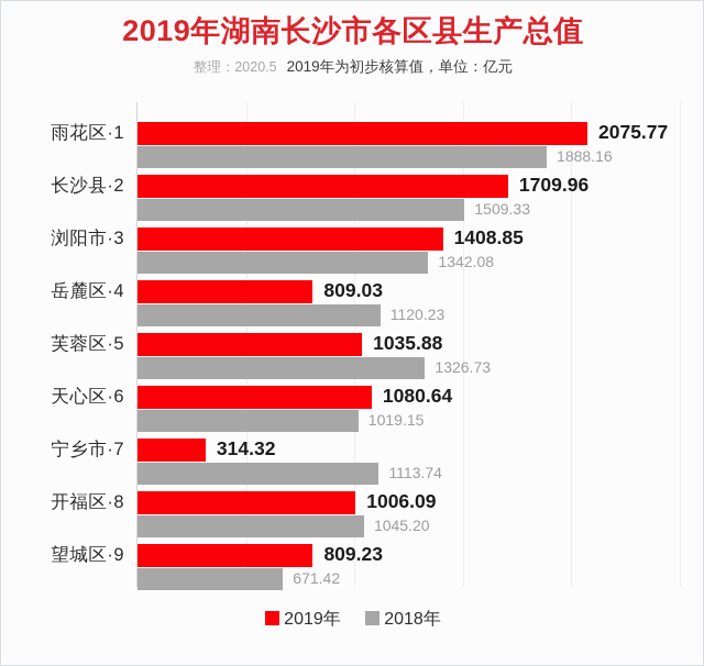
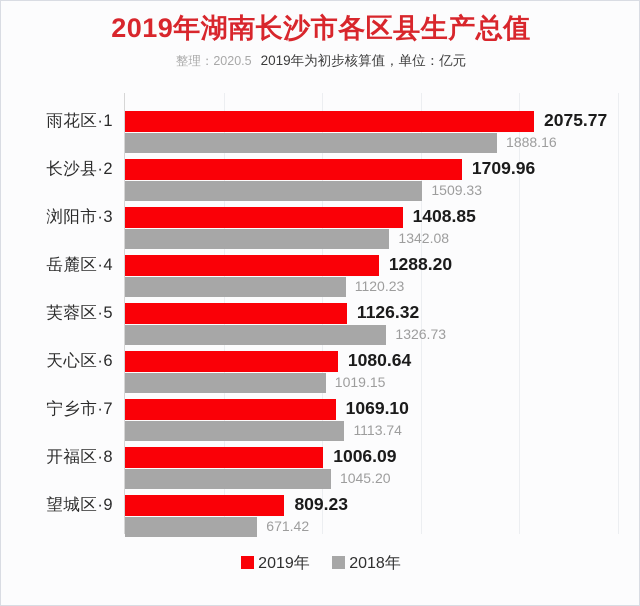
2019年/岳麓区·4: 809.03 -> 1288.20
2019年/芙蓉区·5: 1035.88 -> 1126.32
2019年/宁乡市·7: 314.32 -> 1069.10
